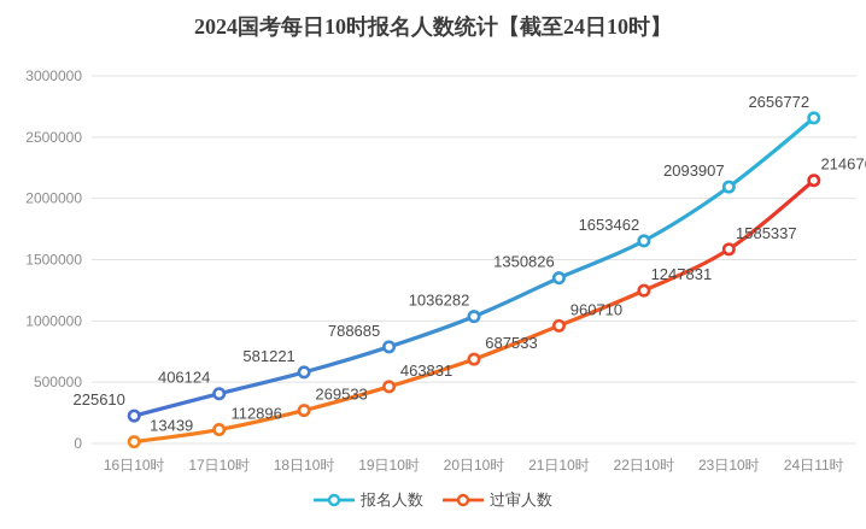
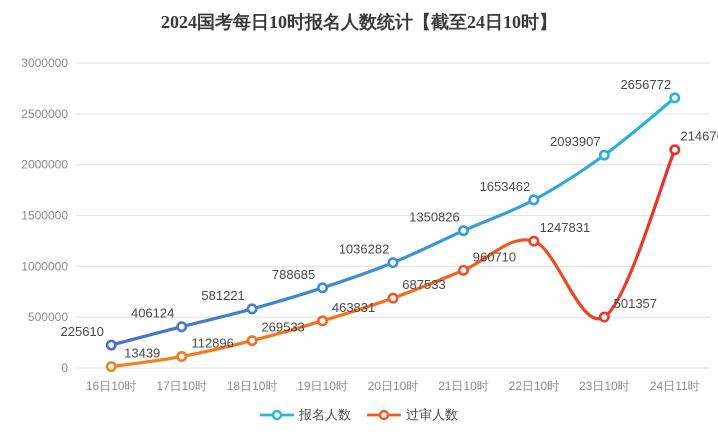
过审人数/23日10时: 1585337 -> 501357
